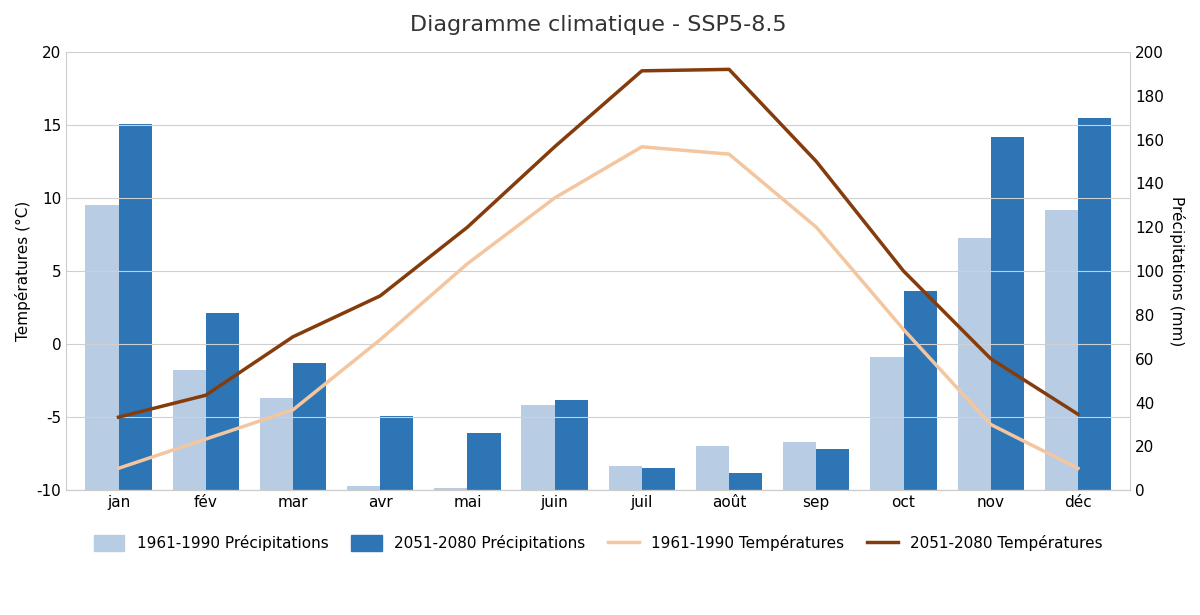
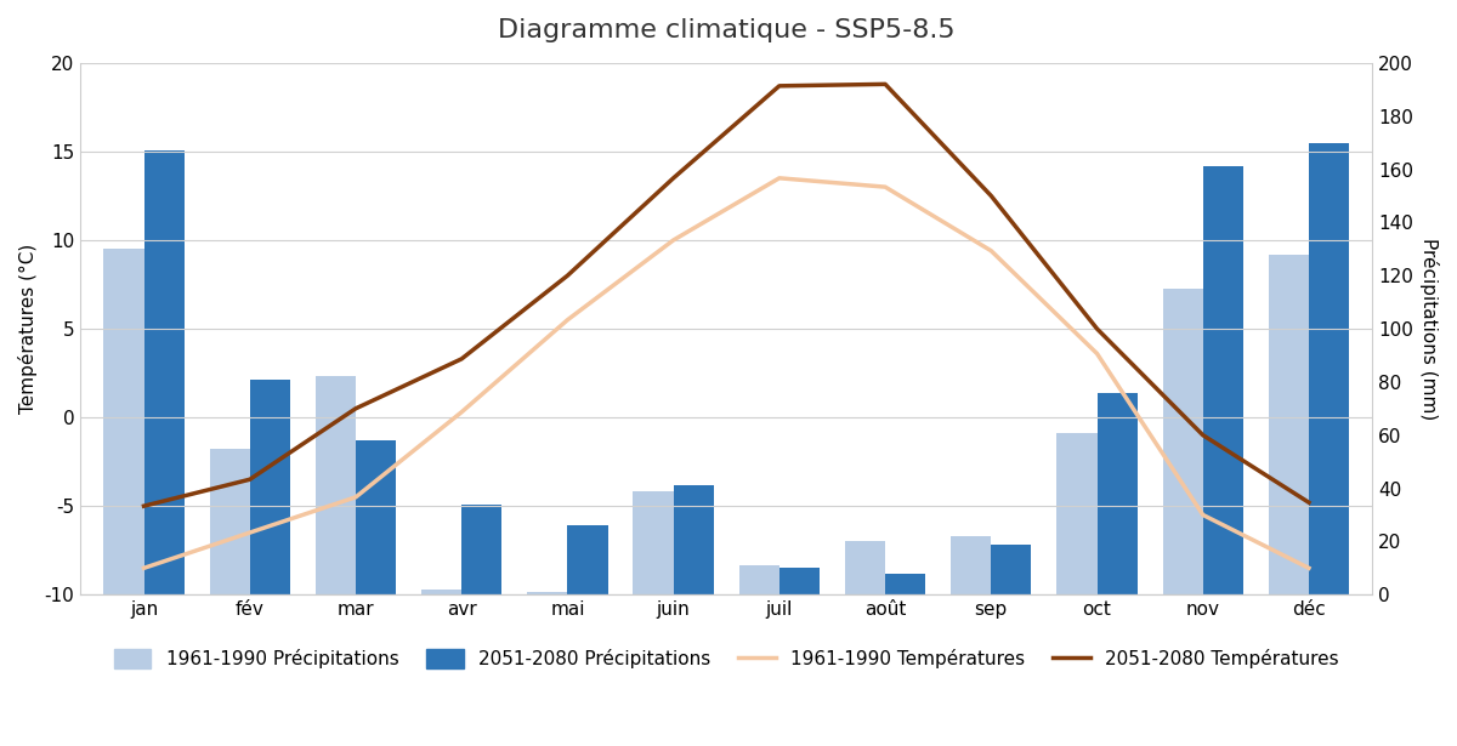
1961-1990 Précipitations/mar: 42 -> 82
1961-1990 Températures/sep: 8.0 -> 9.4
1961-1990 Températures/oct: 1.0 -> 3.6
2051-2080 Précipitations/oct: 91 -> 76
